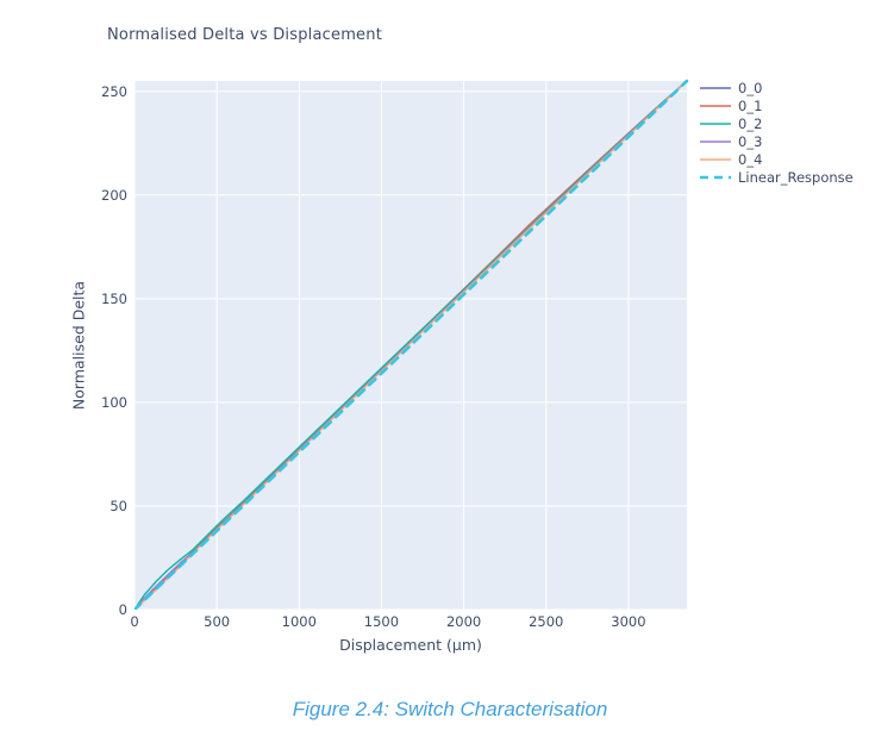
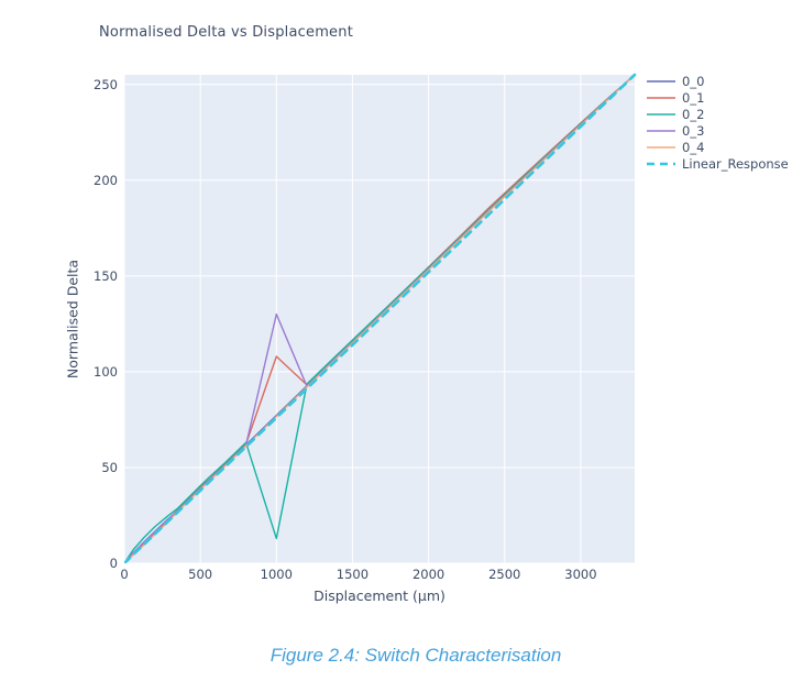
0_1/1000: 78 -> 108
0_2/1000: 78 -> 13
0_3/1000: 77 -> 130
